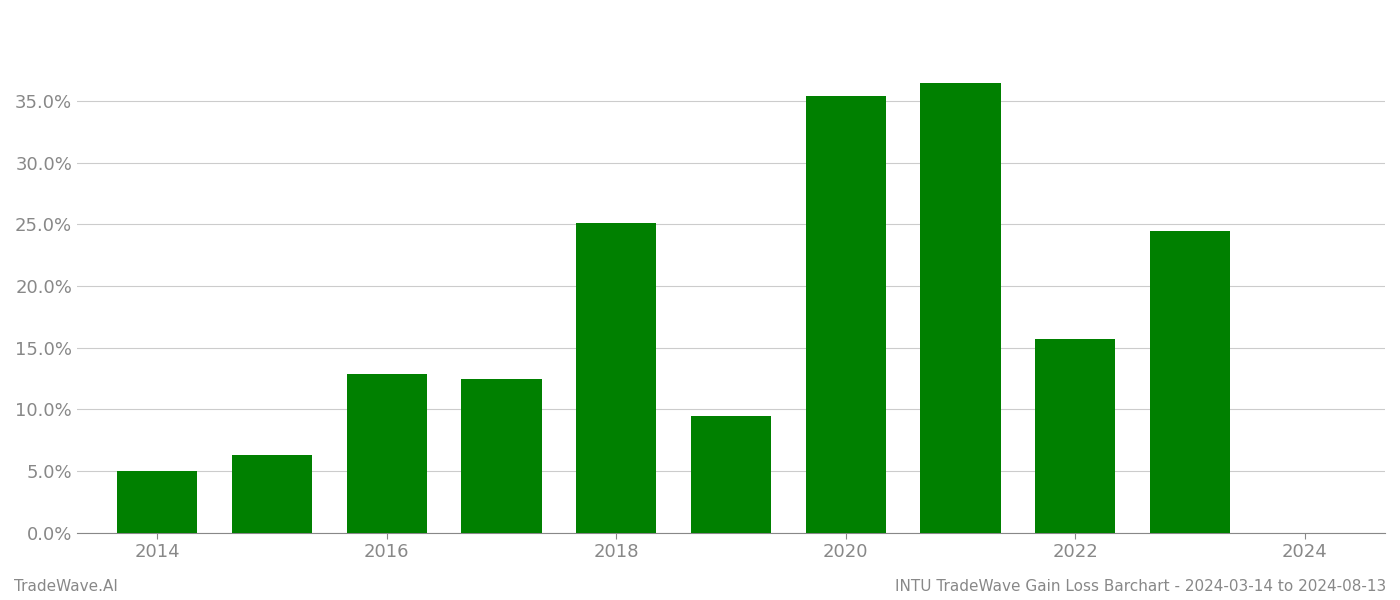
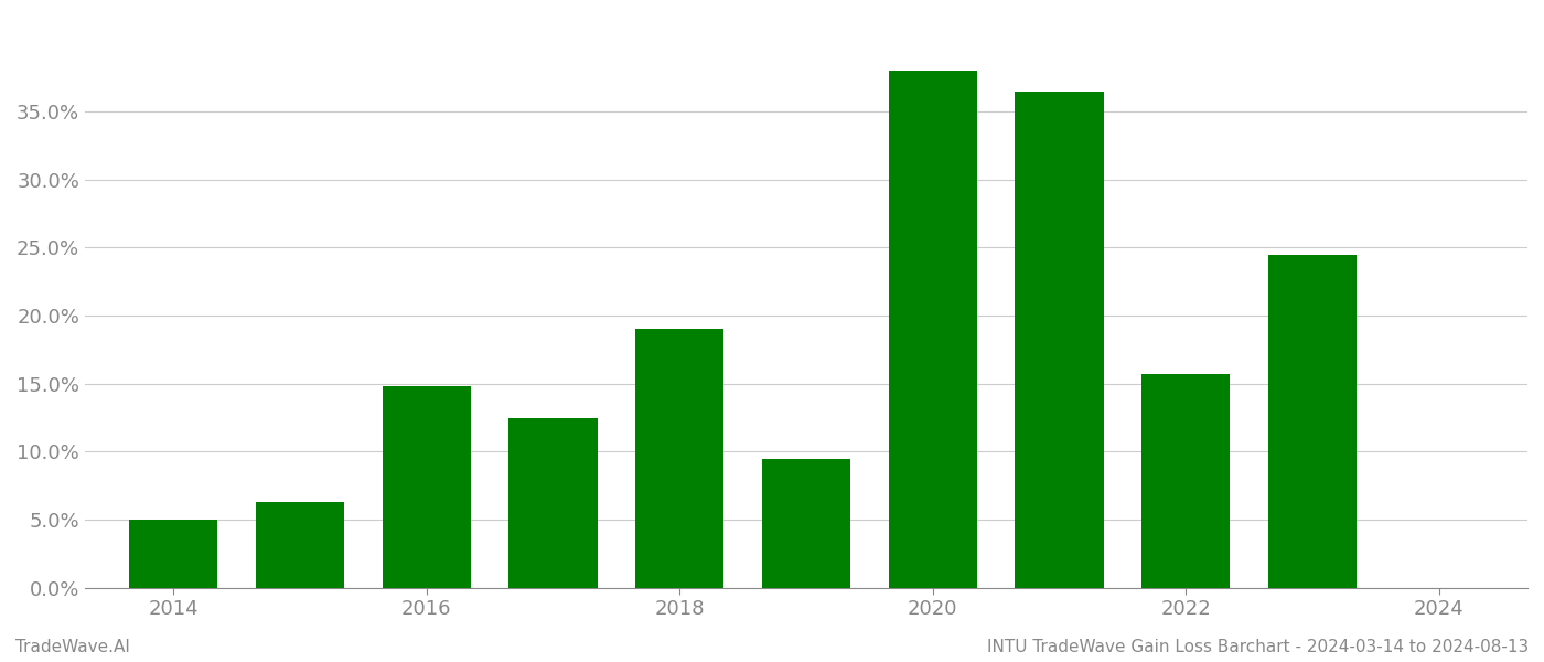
2016: 12.9% -> 14.8%
2018: 25.1% -> 19.0%
2020: 35.4% -> 38.0%
